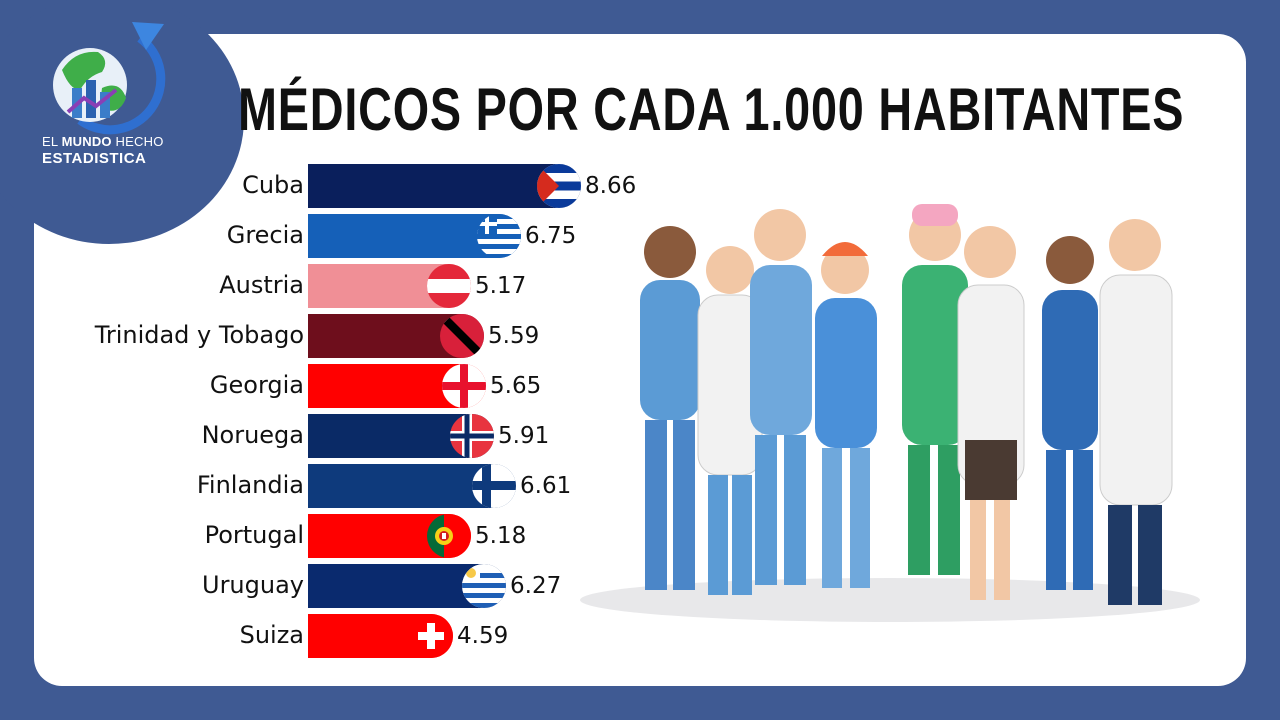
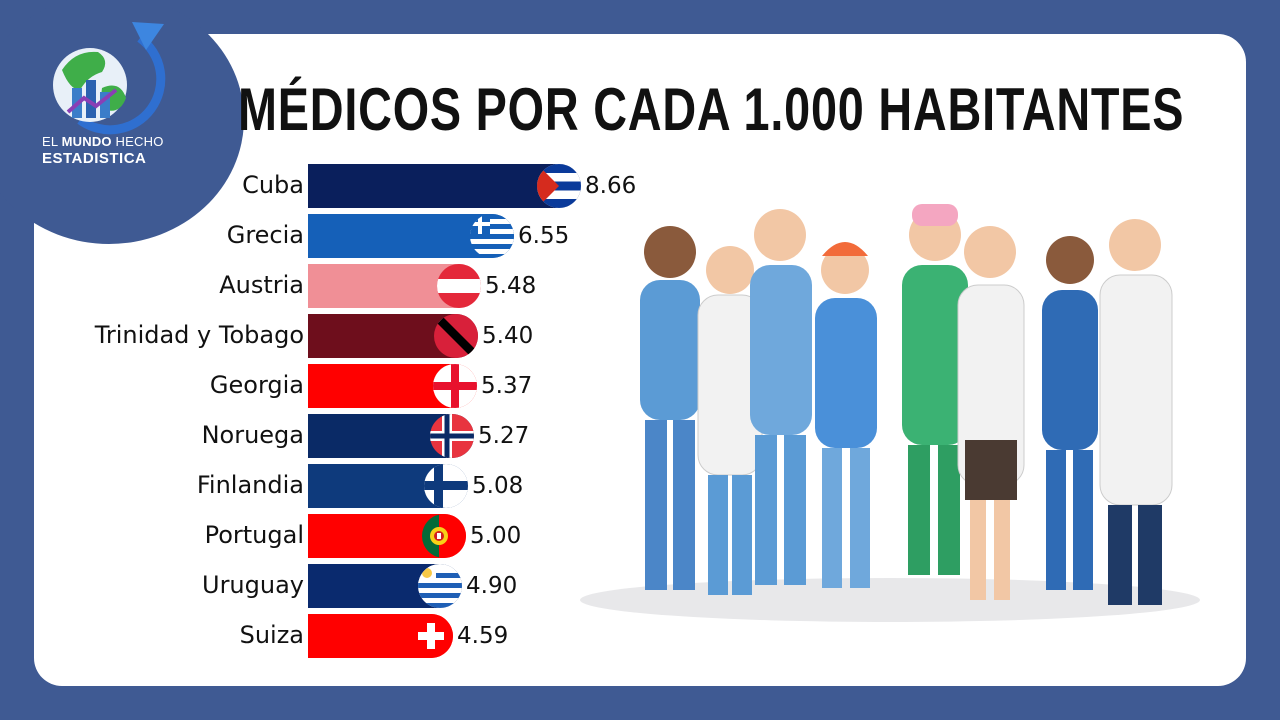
Grecia: 6.75 -> 6.55
Austria: 5.17 -> 5.48
Trinidad y Tobago: 5.59 -> 5.40
Georgia: 5.65 -> 5.37
Noruega: 5.91 -> 5.27
Finlandia: 6.61 -> 5.08
Portugal: 5.18 -> 5.00
Uruguay: 6.27 -> 4.90
